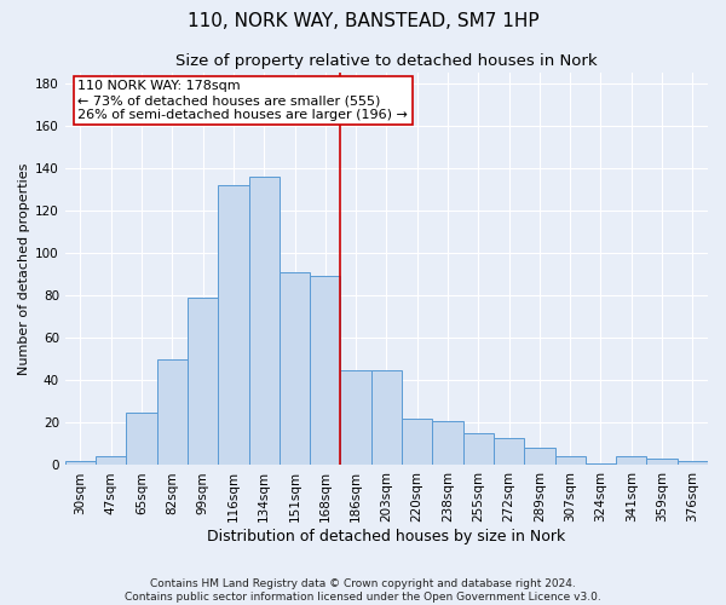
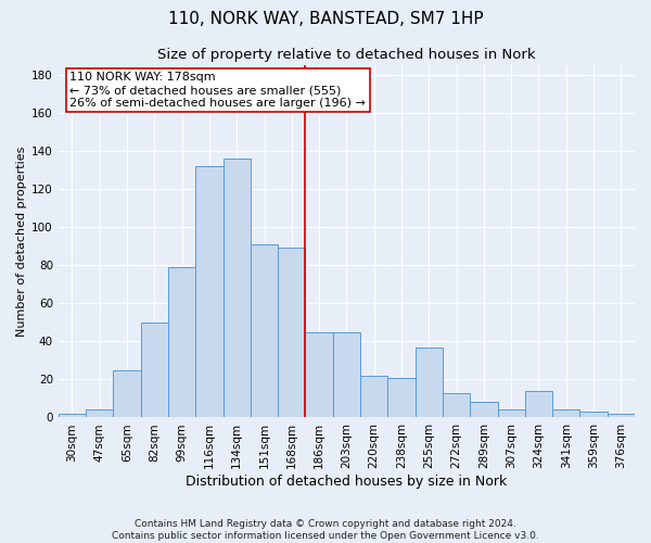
255sqm: 15 -> 37
324sqm: 1 -> 14
